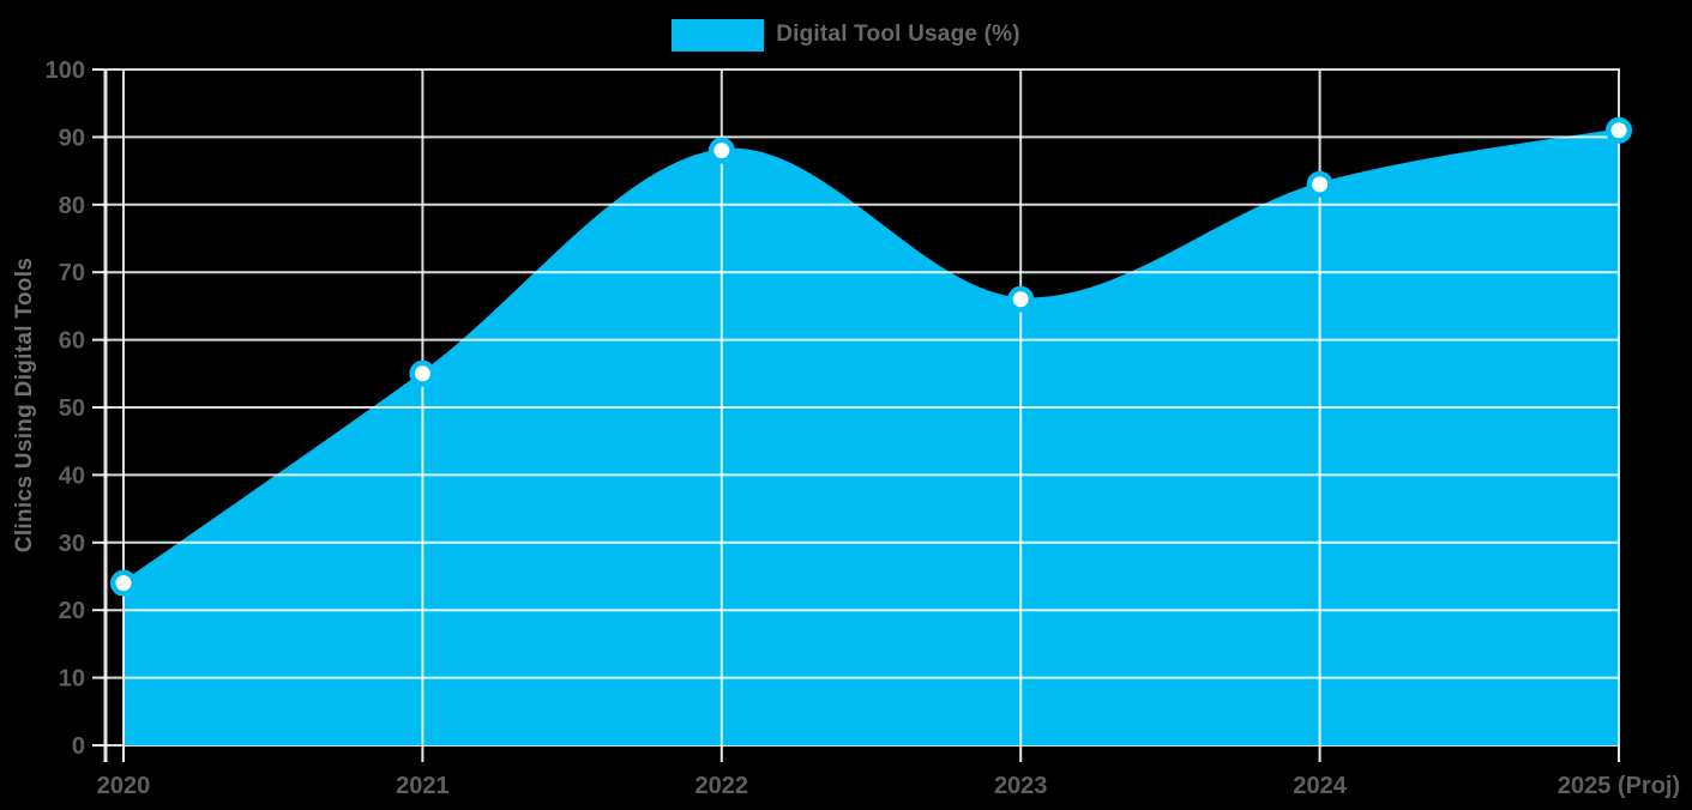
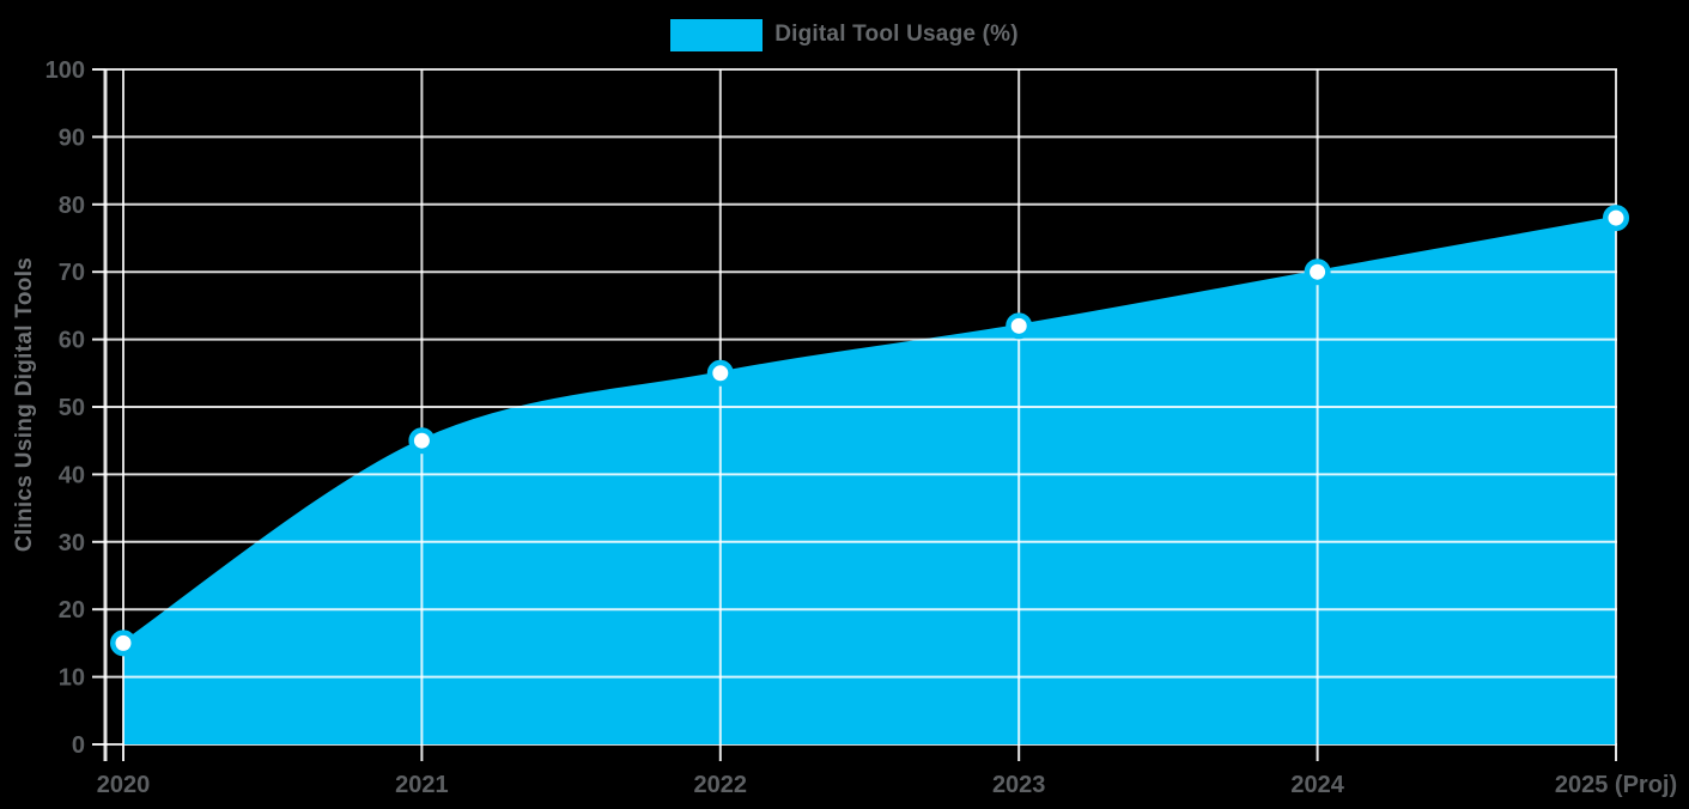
2020: 24 -> 15
2021: 55 -> 45
2022: 88 -> 55
2023: 66 -> 62
2024: 83 -> 70
2025 (Proj): 91 -> 78
